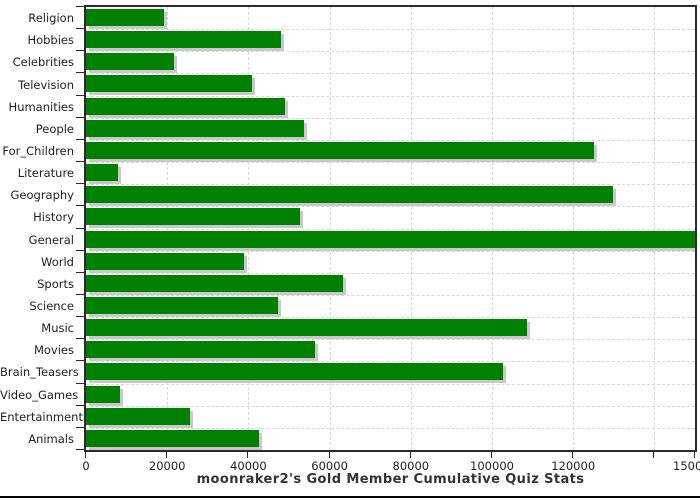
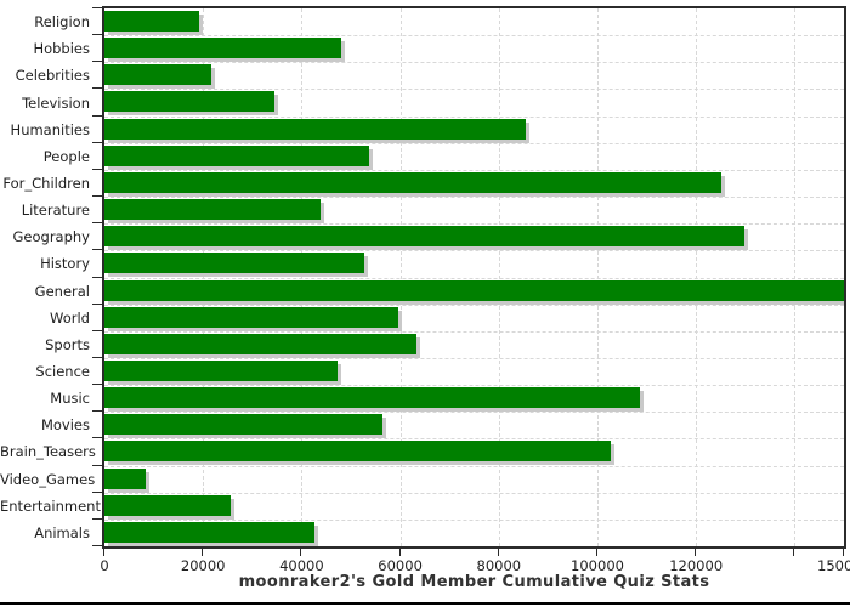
Television: 41000 -> 34000
Humanities: 49000 -> 85000
Literature: 8000 -> 44000
World: 39000 -> 60000
